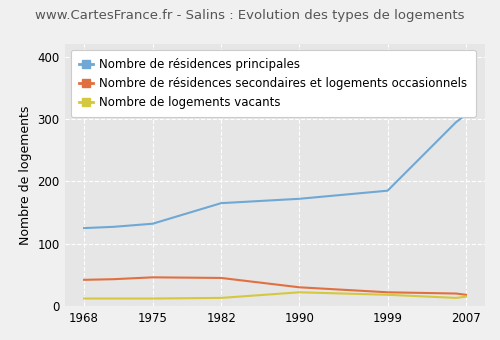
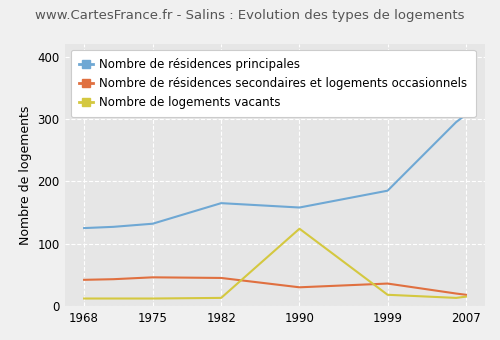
Nombre de résidences principales/1990: 172 -> 158
Nombre de logements vacants/1990: 22 -> 124
Nombre de résidences secondaires et logements occasionnels/1999: 22 -> 36
